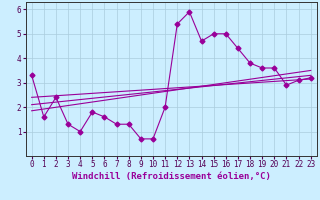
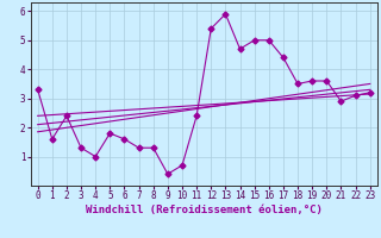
9: 0.7 -> 0.4
11: 2.0 -> 2.4
18: 3.8 -> 3.5
